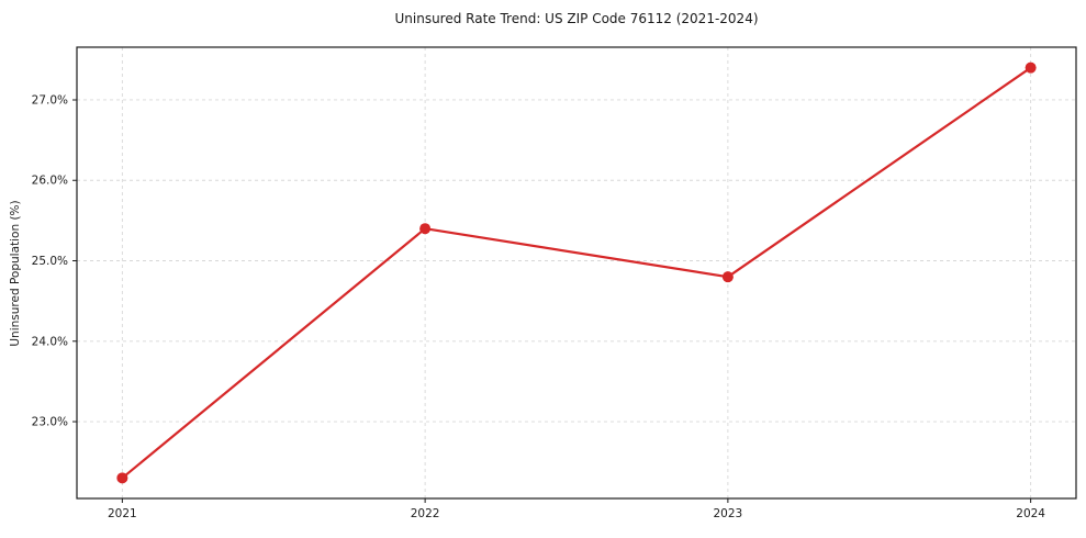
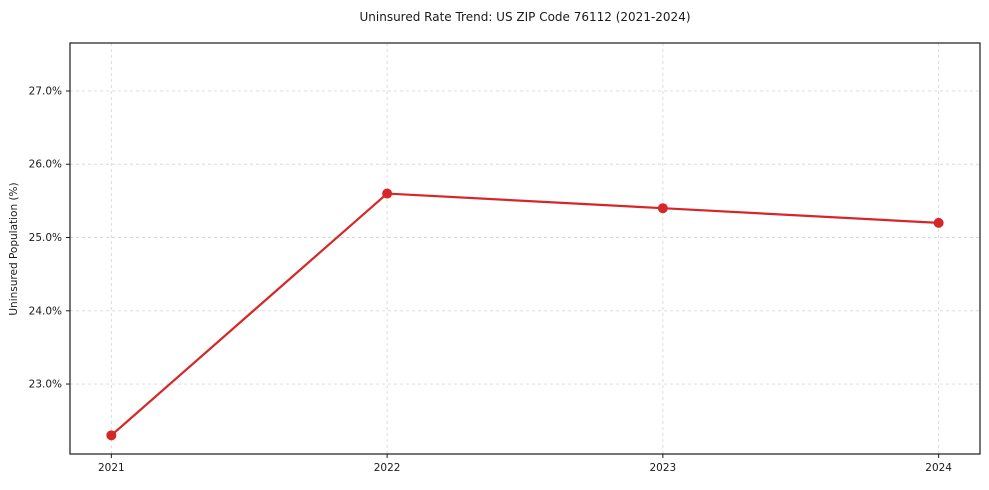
2022: 25.4% -> 25.6%
2023: 24.8% -> 25.4%
2024: 27.4% -> 25.2%
